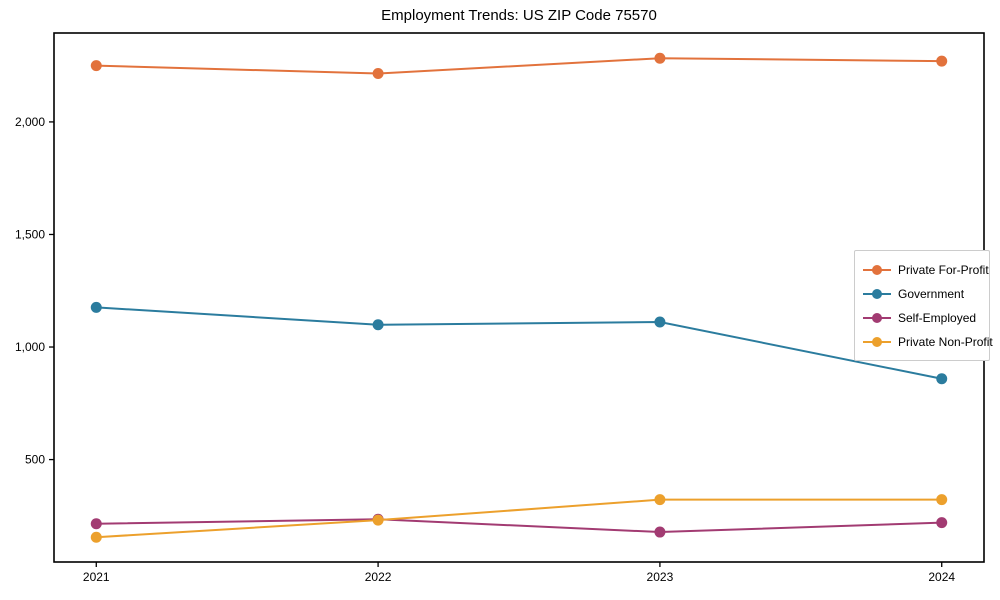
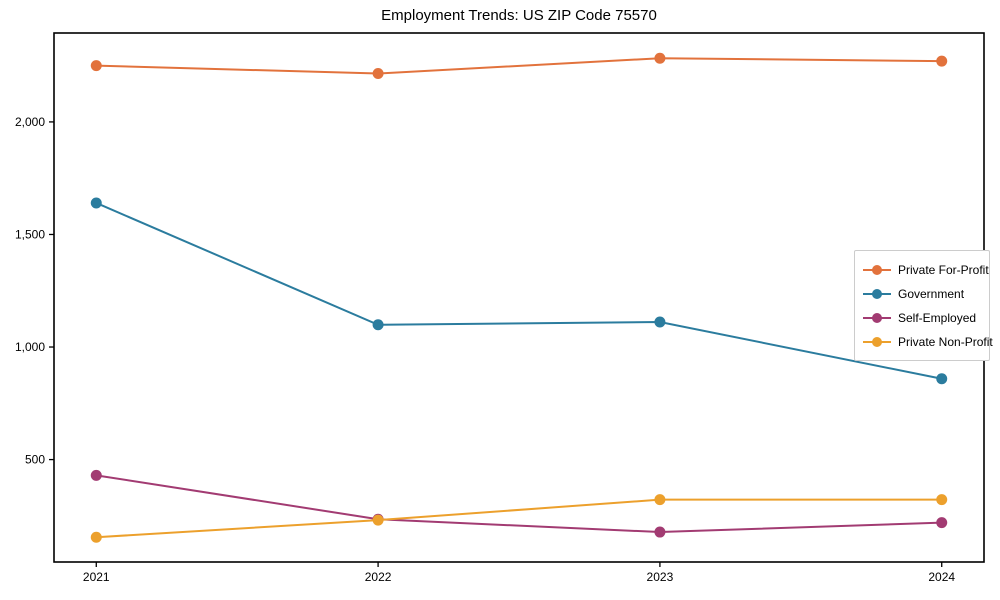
Government/2021: 1180 -> 1640
Self-Employed/2021: 220 -> 430
